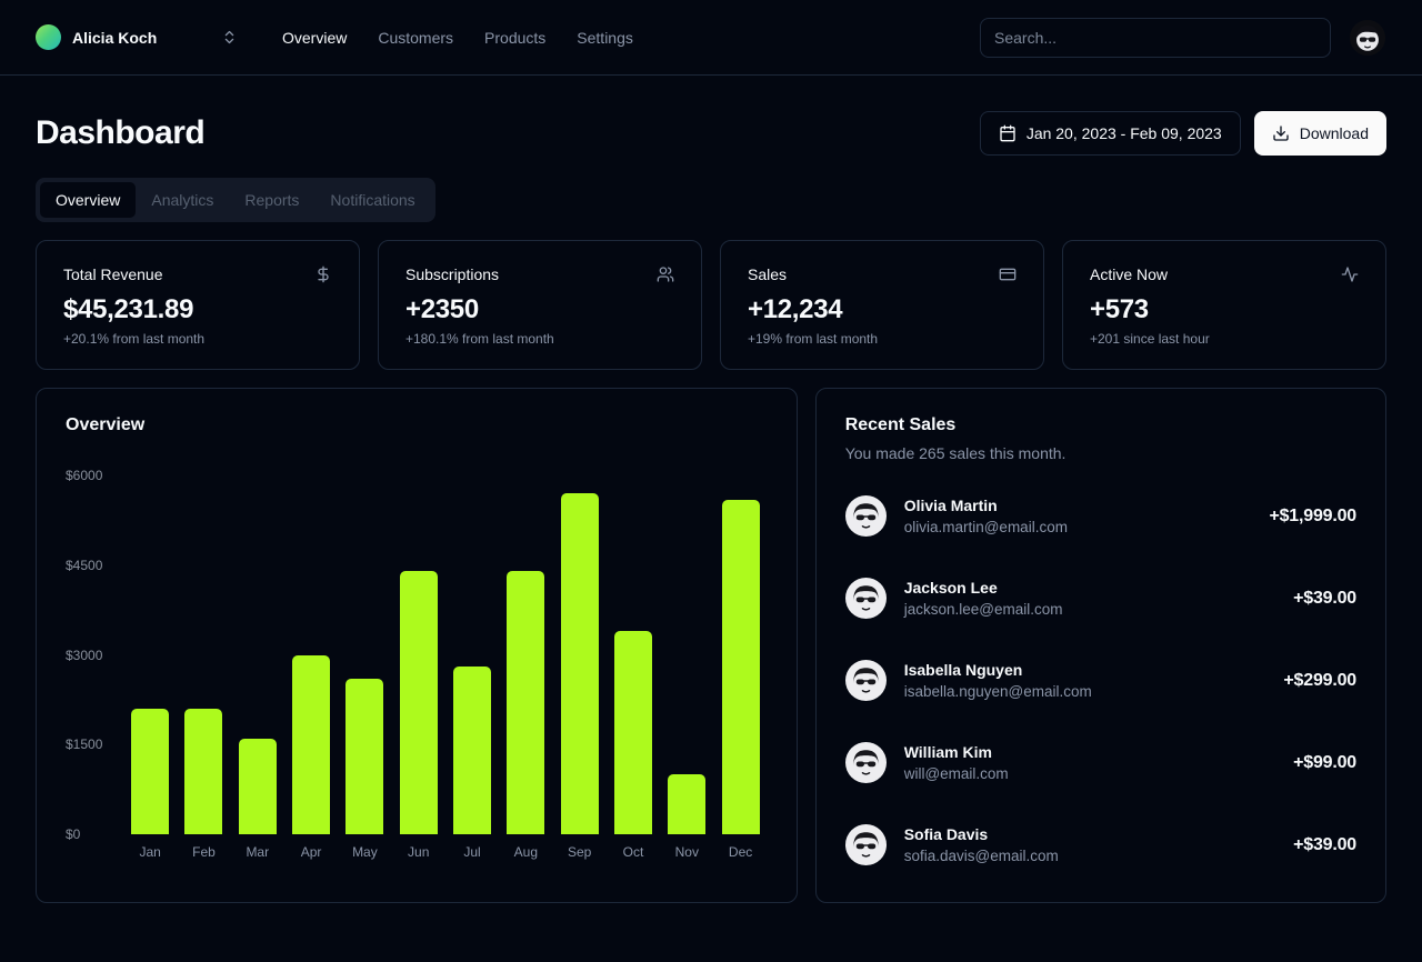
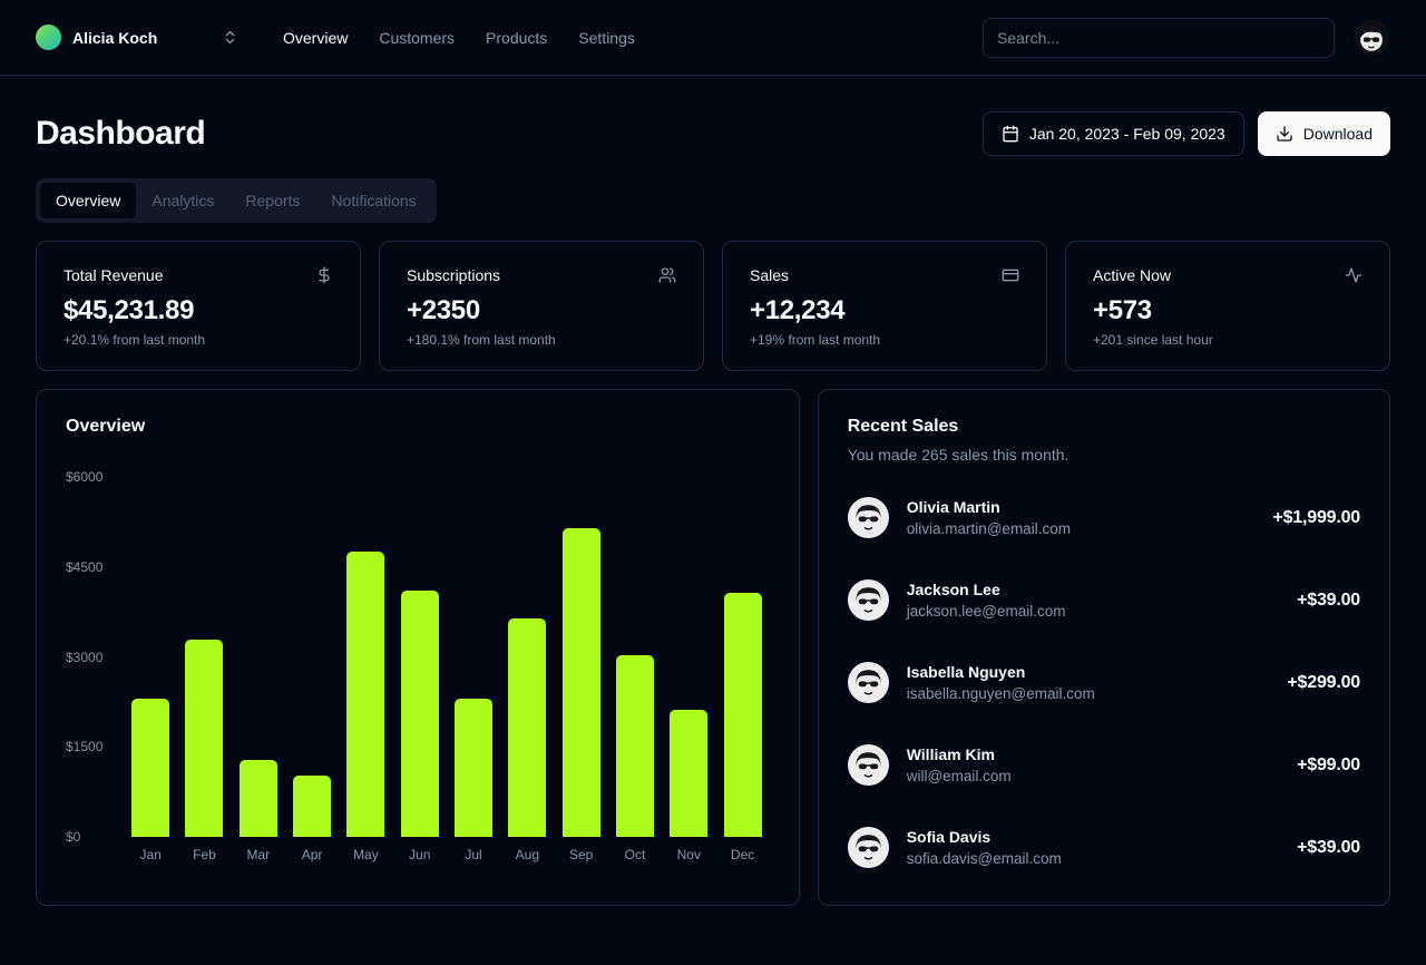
Jan: $2100 -> $2300
Feb: $2100 -> $3300
Mar: $1600 -> $1300
Apr: $3000 -> $1000
May: $2600 -> $4800
Jun: $4400 -> $4100
Jul: $2800 -> $2300
Aug: $4400 -> $3600
Sep: $5700 -> $5100
Oct: $3400 -> $3000
Nov: $1000 -> $2100
Dec: $5600 -> $4100
